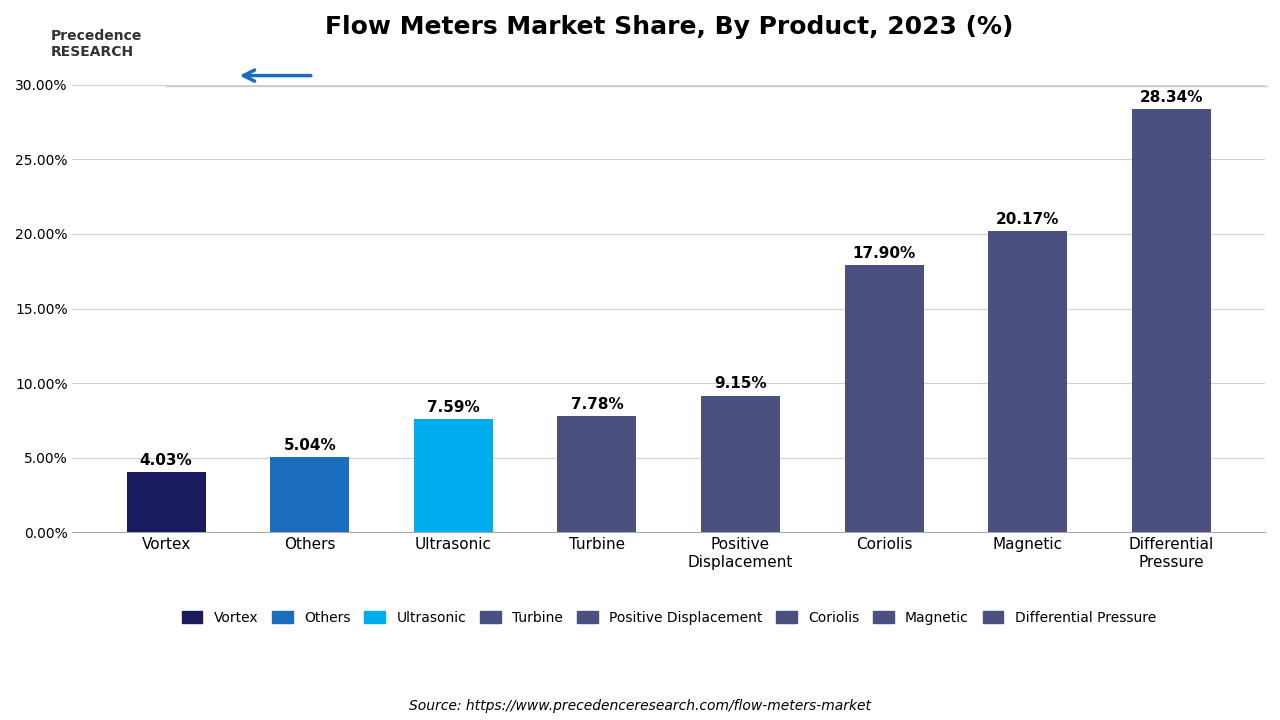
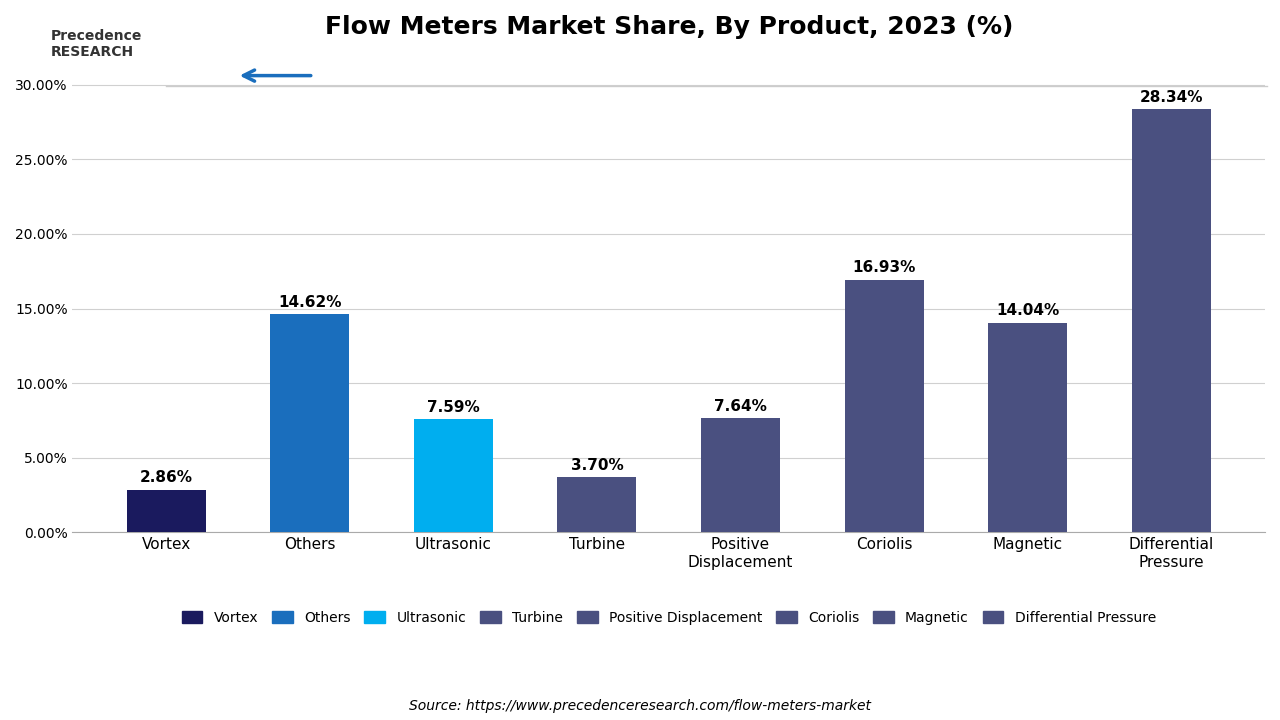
Vortex: 4.03% -> 2.86%
Others: 5.04% -> 14.62%
Turbine: 7.78% -> 3.70%
Positive Displacement: 9.15% -> 7.64%
Coriolis: 17.90% -> 16.93%
Magnetic: 20.17% -> 14.04%
